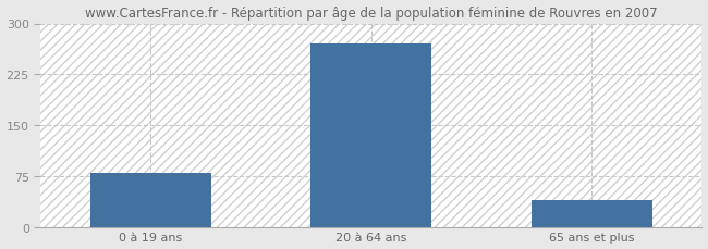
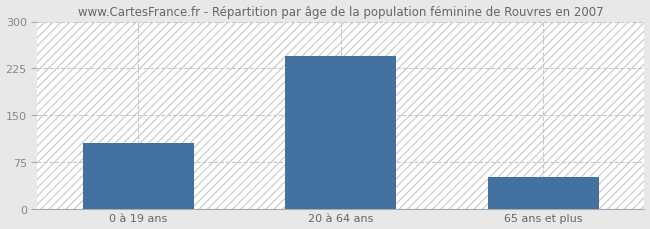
0 à 19 ans: 80 -> 105
20 à 64 ans: 270 -> 245
65 ans et plus: 40 -> 50
